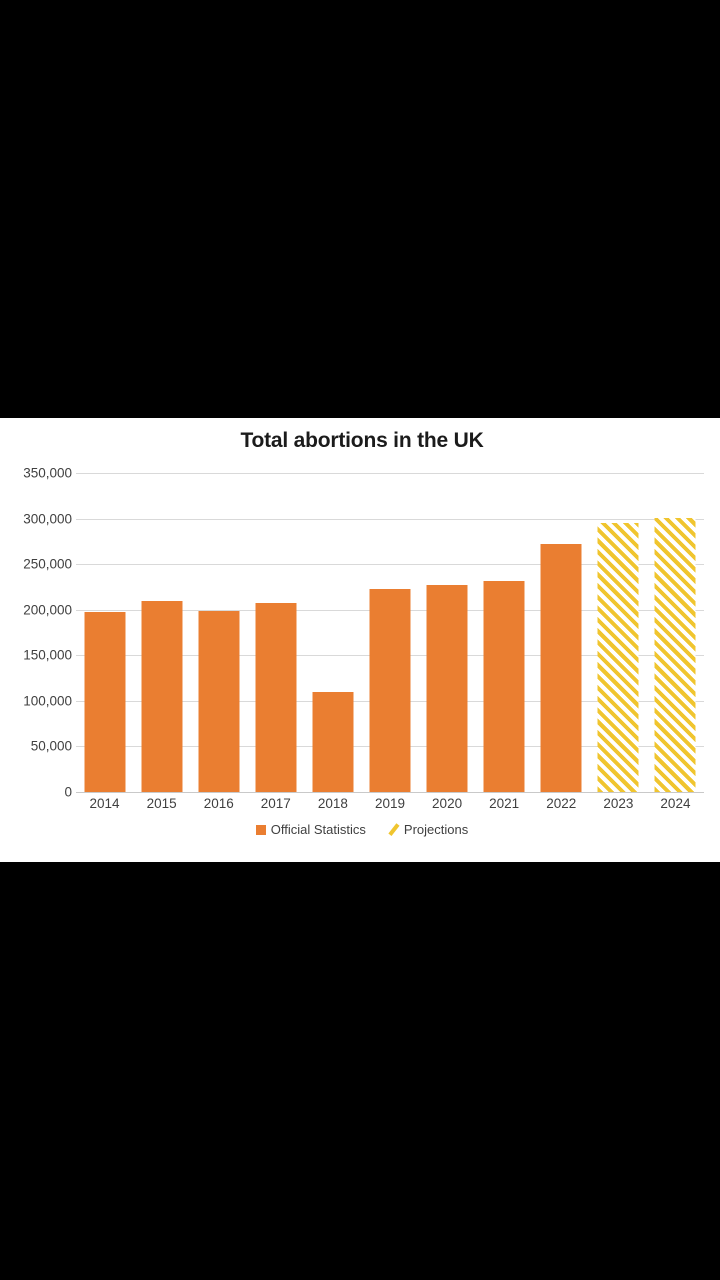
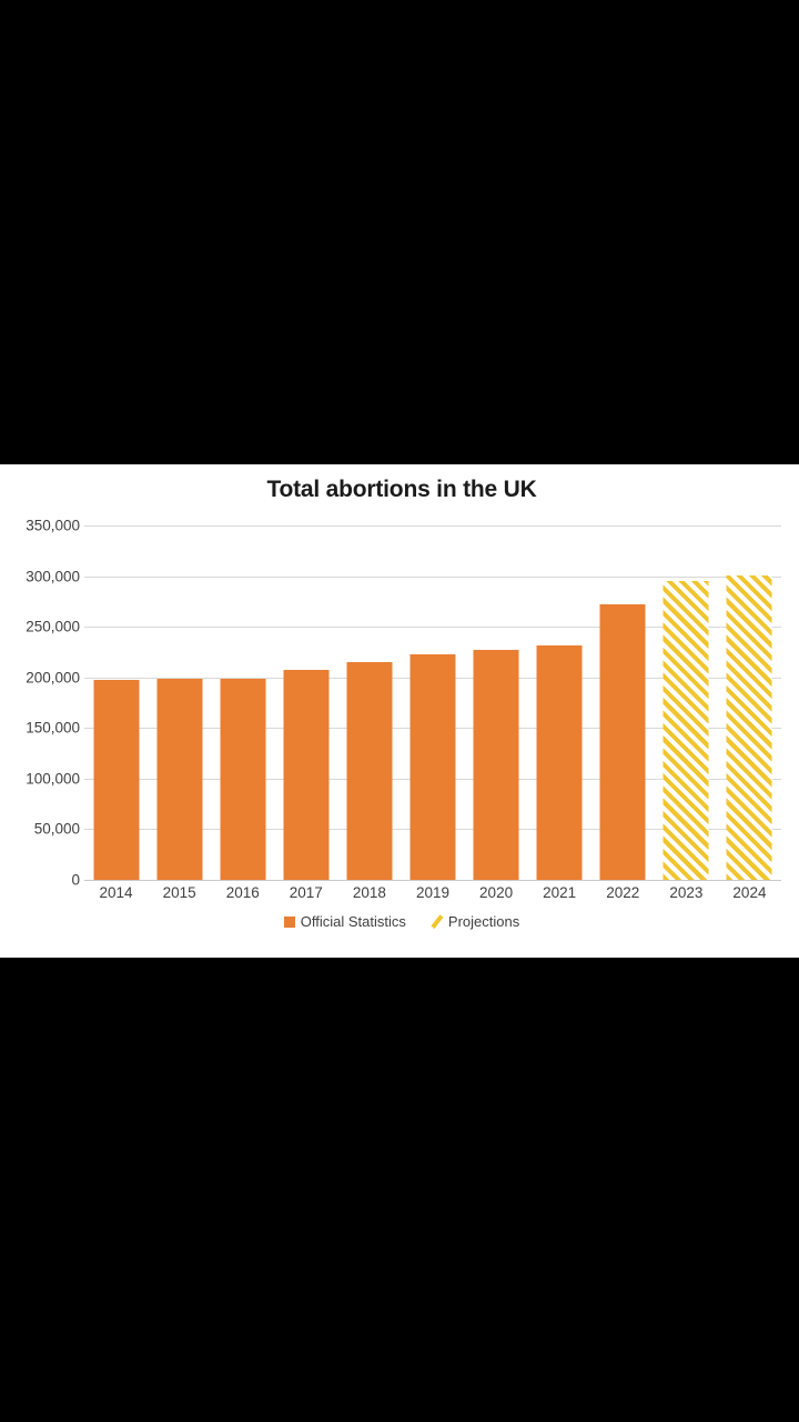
Official Statistics/2015: 210000 -> 200000
Official Statistics/2018: 110000 -> 220000
